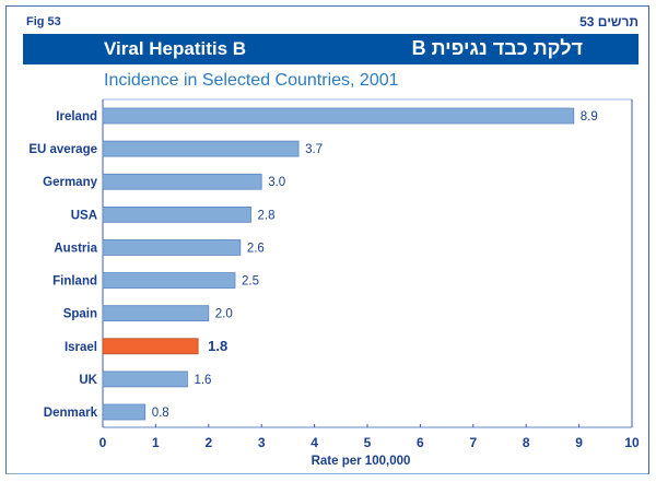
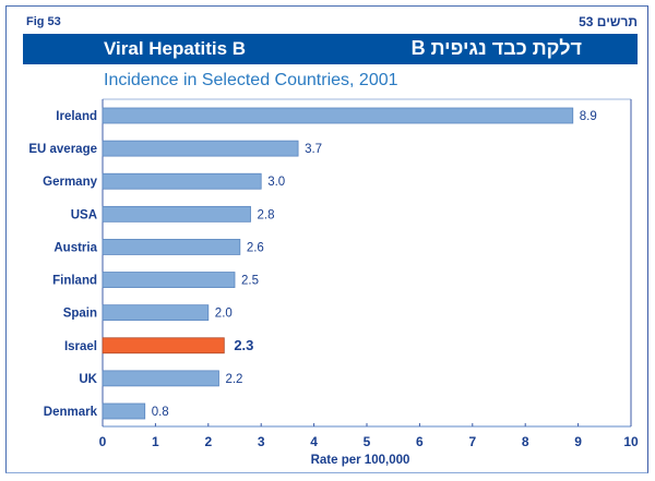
Israel: 1.8 -> 2.3
UK: 1.6 -> 2.2
